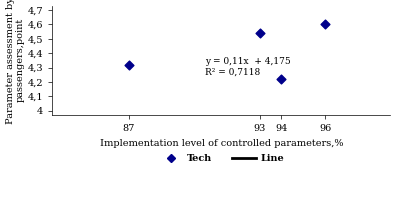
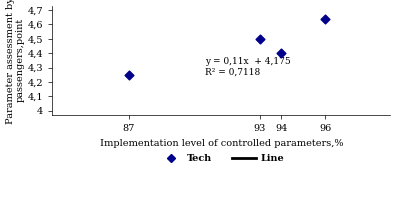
87: 4,32 -> 4,25
93: 4,54 -> 4,50
94: 4,22 -> 4,40
96: 4,60 -> 4,64
